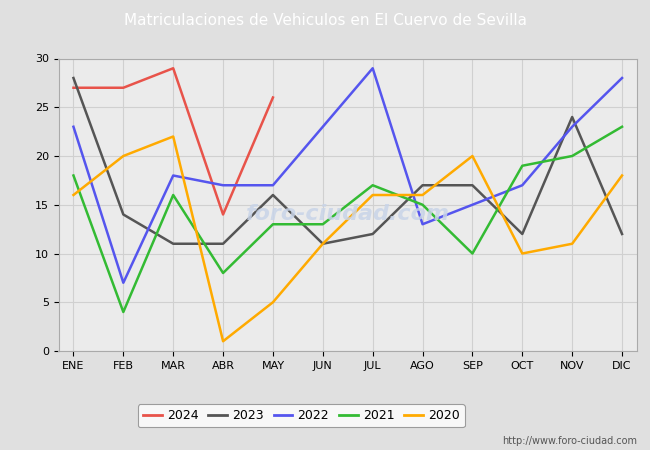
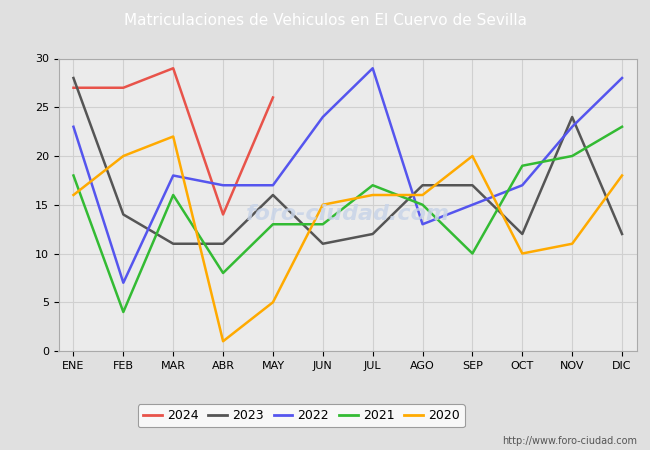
2022/JUN: 23 -> 24
2020/JUN: 11 -> 15
